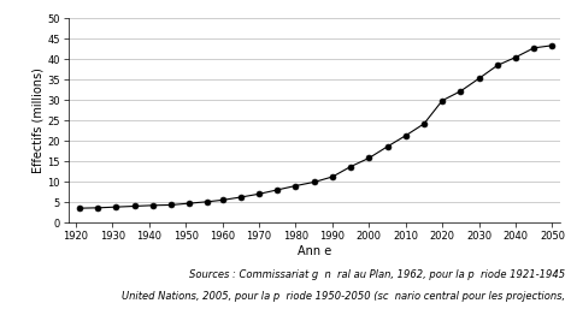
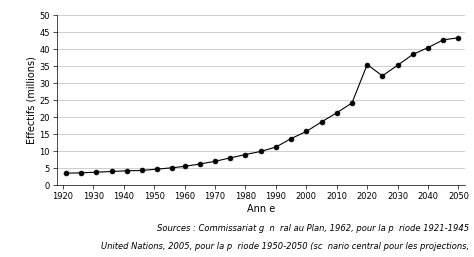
2020: 29.9 -> 35.5
